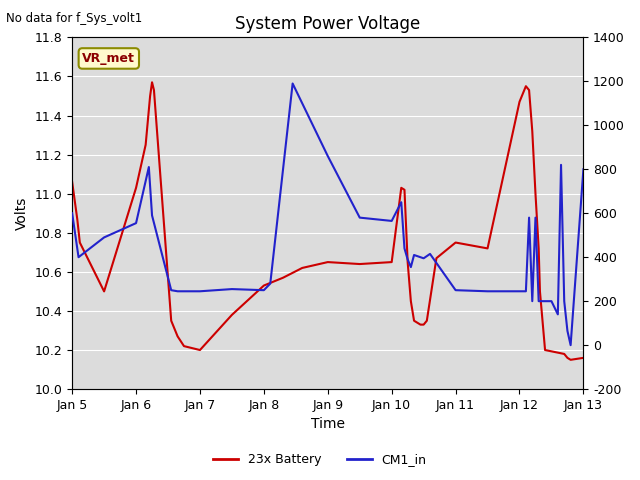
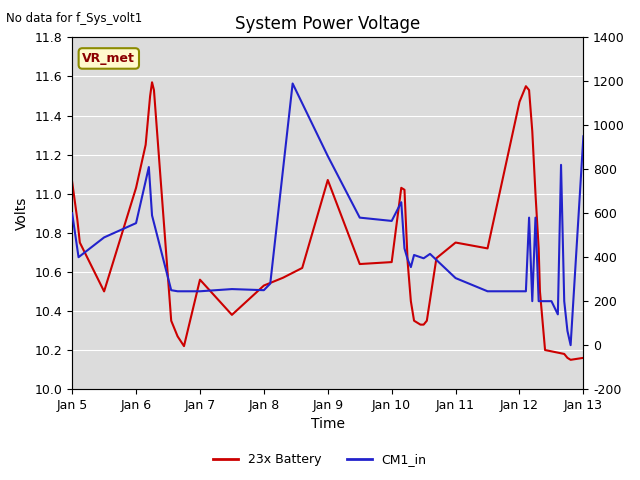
23x Battery/Jan 7: 10.20 -> 10.56
23x Battery/Jan 9: 10.65 -> 11.07
CM1_in/Jan 11: 250 -> 305
CM1_in/Jan 13: 800 -> 950
